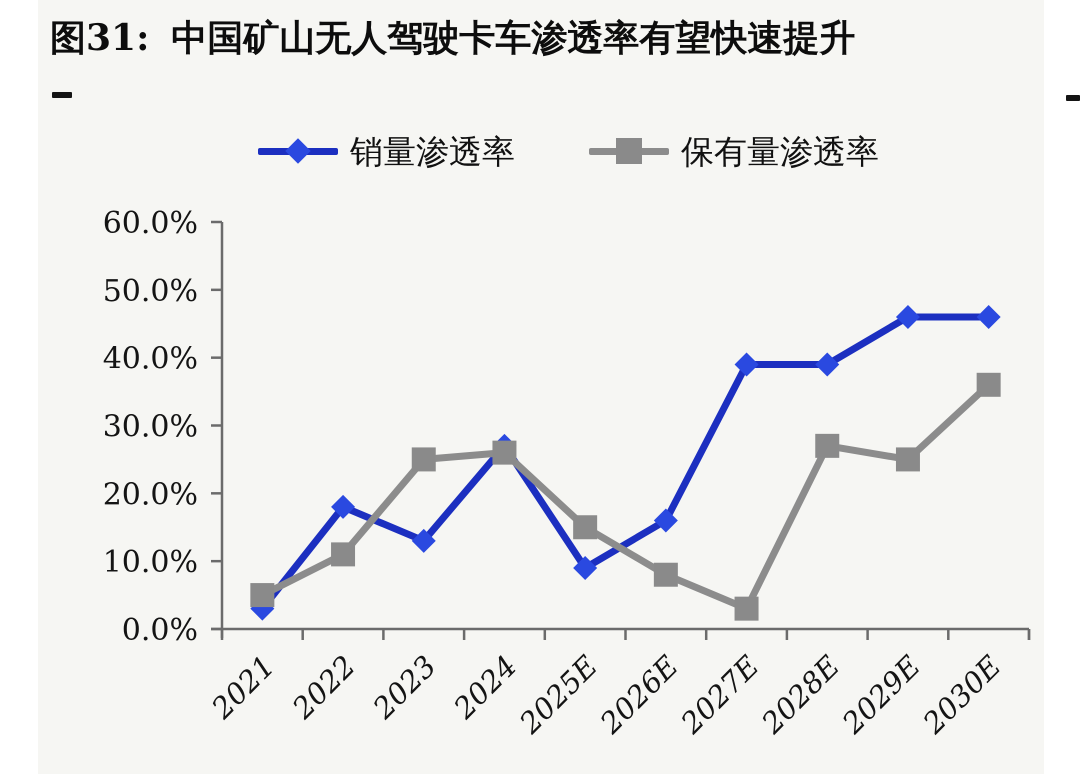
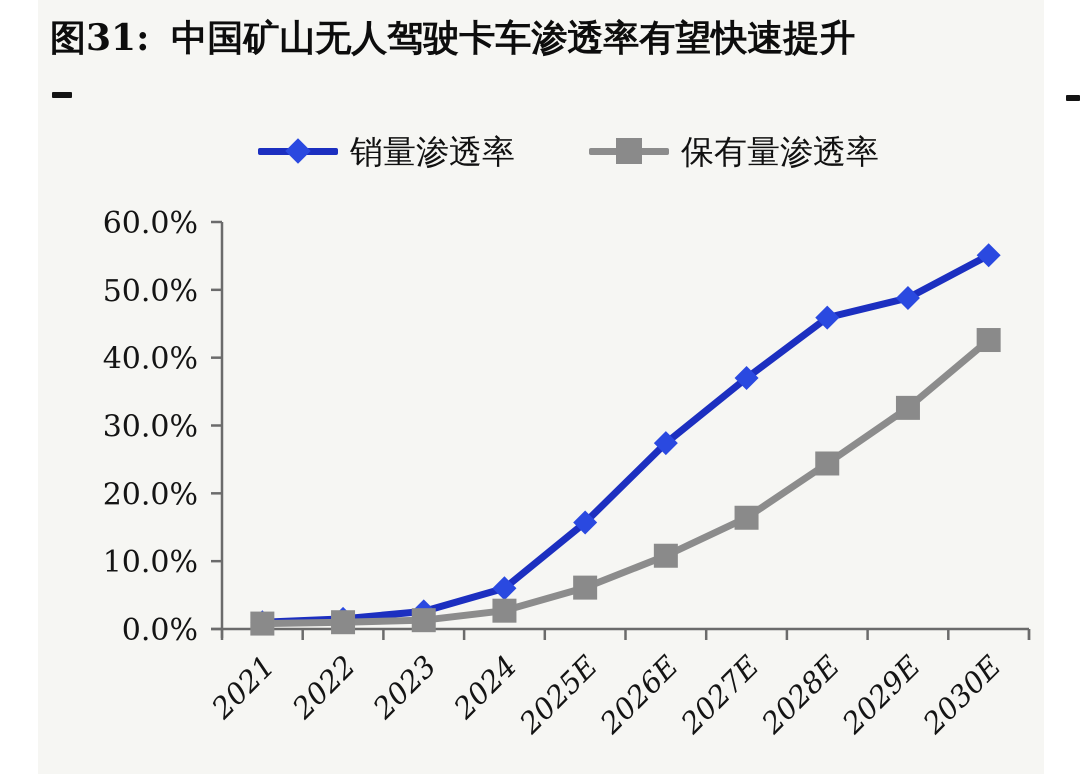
销量渗透率/2021: 3% -> 1%
保有量渗透率/2021: 5% -> 1%
销量渗透率/2022: 18% -> 2%
保有量渗透率/2022: 11% -> 1%
销量渗透率/2023: 13% -> 3%
保有量渗透率/2023: 25% -> 1%
销量渗透率/2024: 27% -> 6%
保有量渗透率/2024: 26% -> 3%
销量渗透率/2025E: 9% -> 16%
保有量渗透率/2025E: 15% -> 6%
销量渗透率/2026E: 16% -> 27%
保有量渗透率/2026E: 8% -> 11%
销量渗透率/2027E: 39% -> 37%
保有量渗透率/2027E: 3% -> 16%
销量渗透率/2028E: 39% -> 46%
保有量渗透率/2028E: 27% -> 24%
销量渗透率/2029E: 46% -> 49%
保有量渗透率/2029E: 25% -> 33%
销量渗透率/2030E: 46% -> 55%
保有量渗透率/2030E: 36% -> 43%
